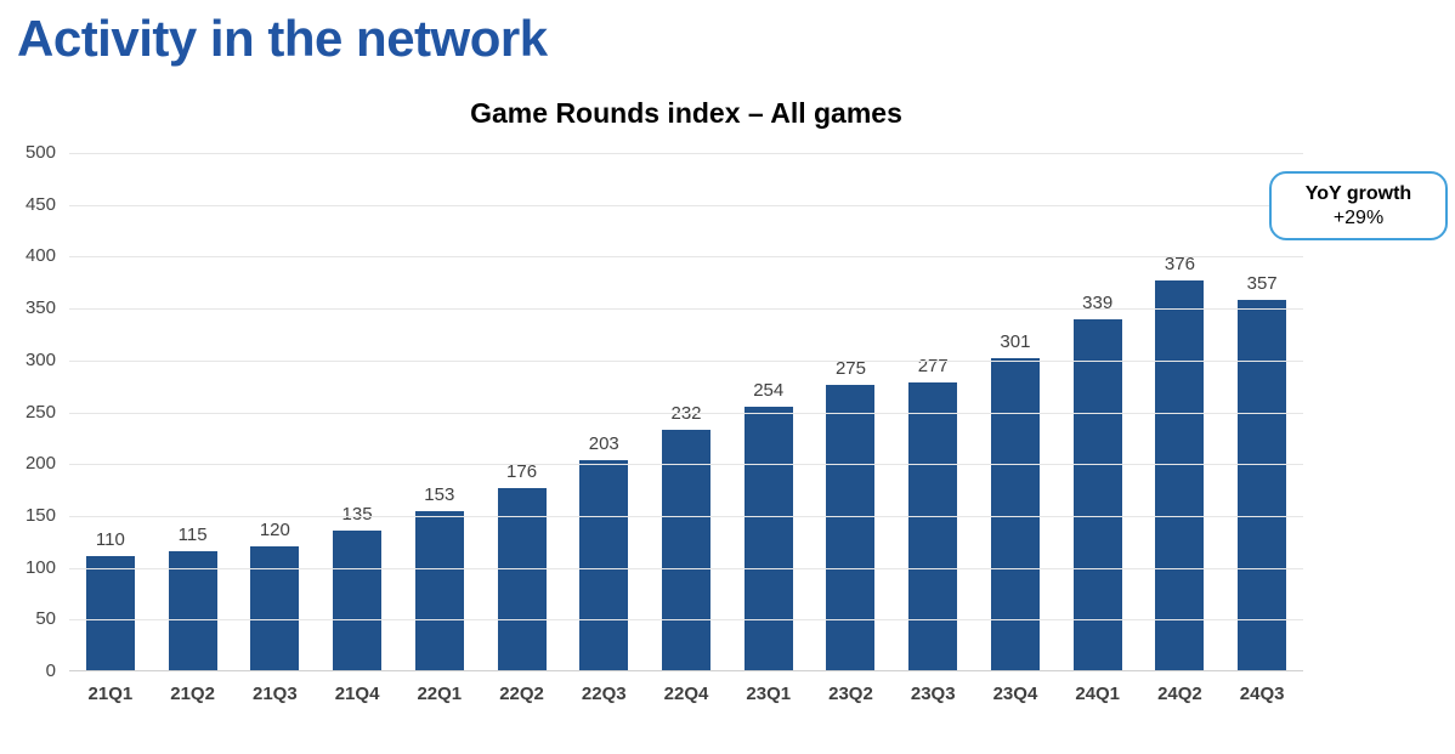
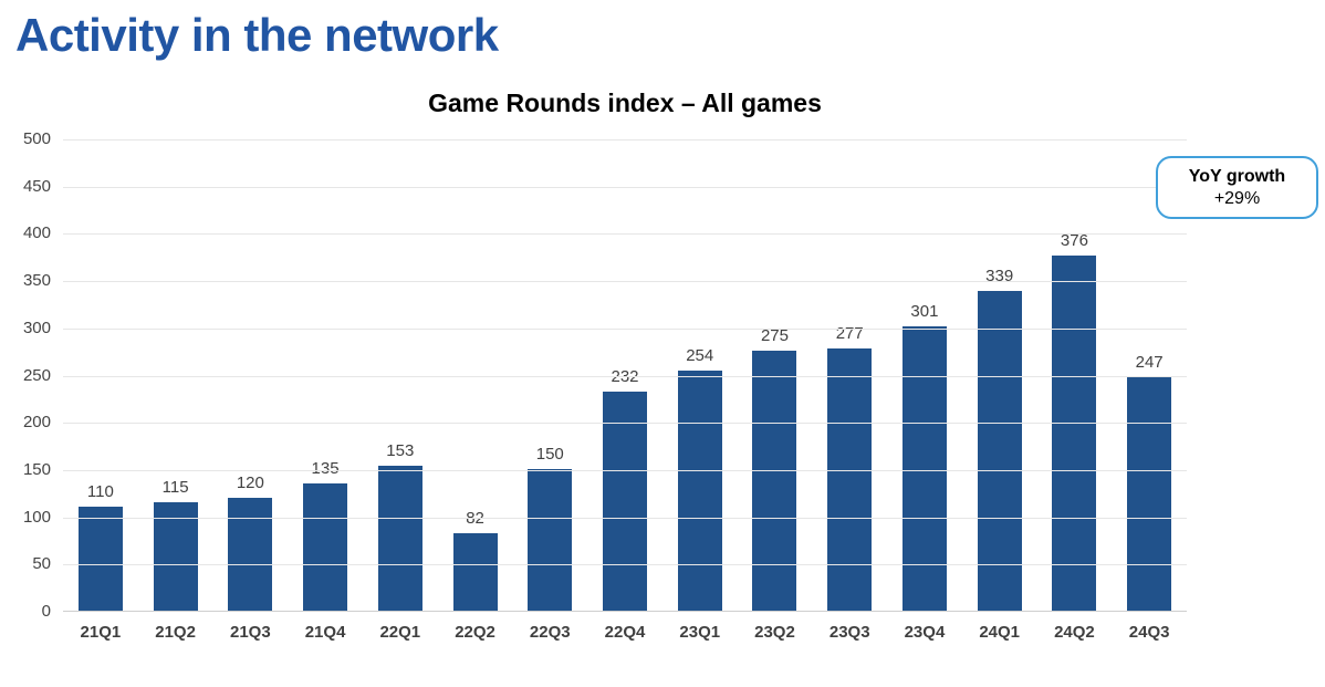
22Q2: 176 -> 82
22Q3: 203 -> 150
24Q3: 357 -> 247
